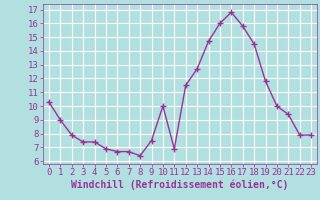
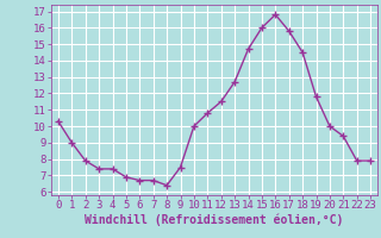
11: 6.9 -> 10.8
